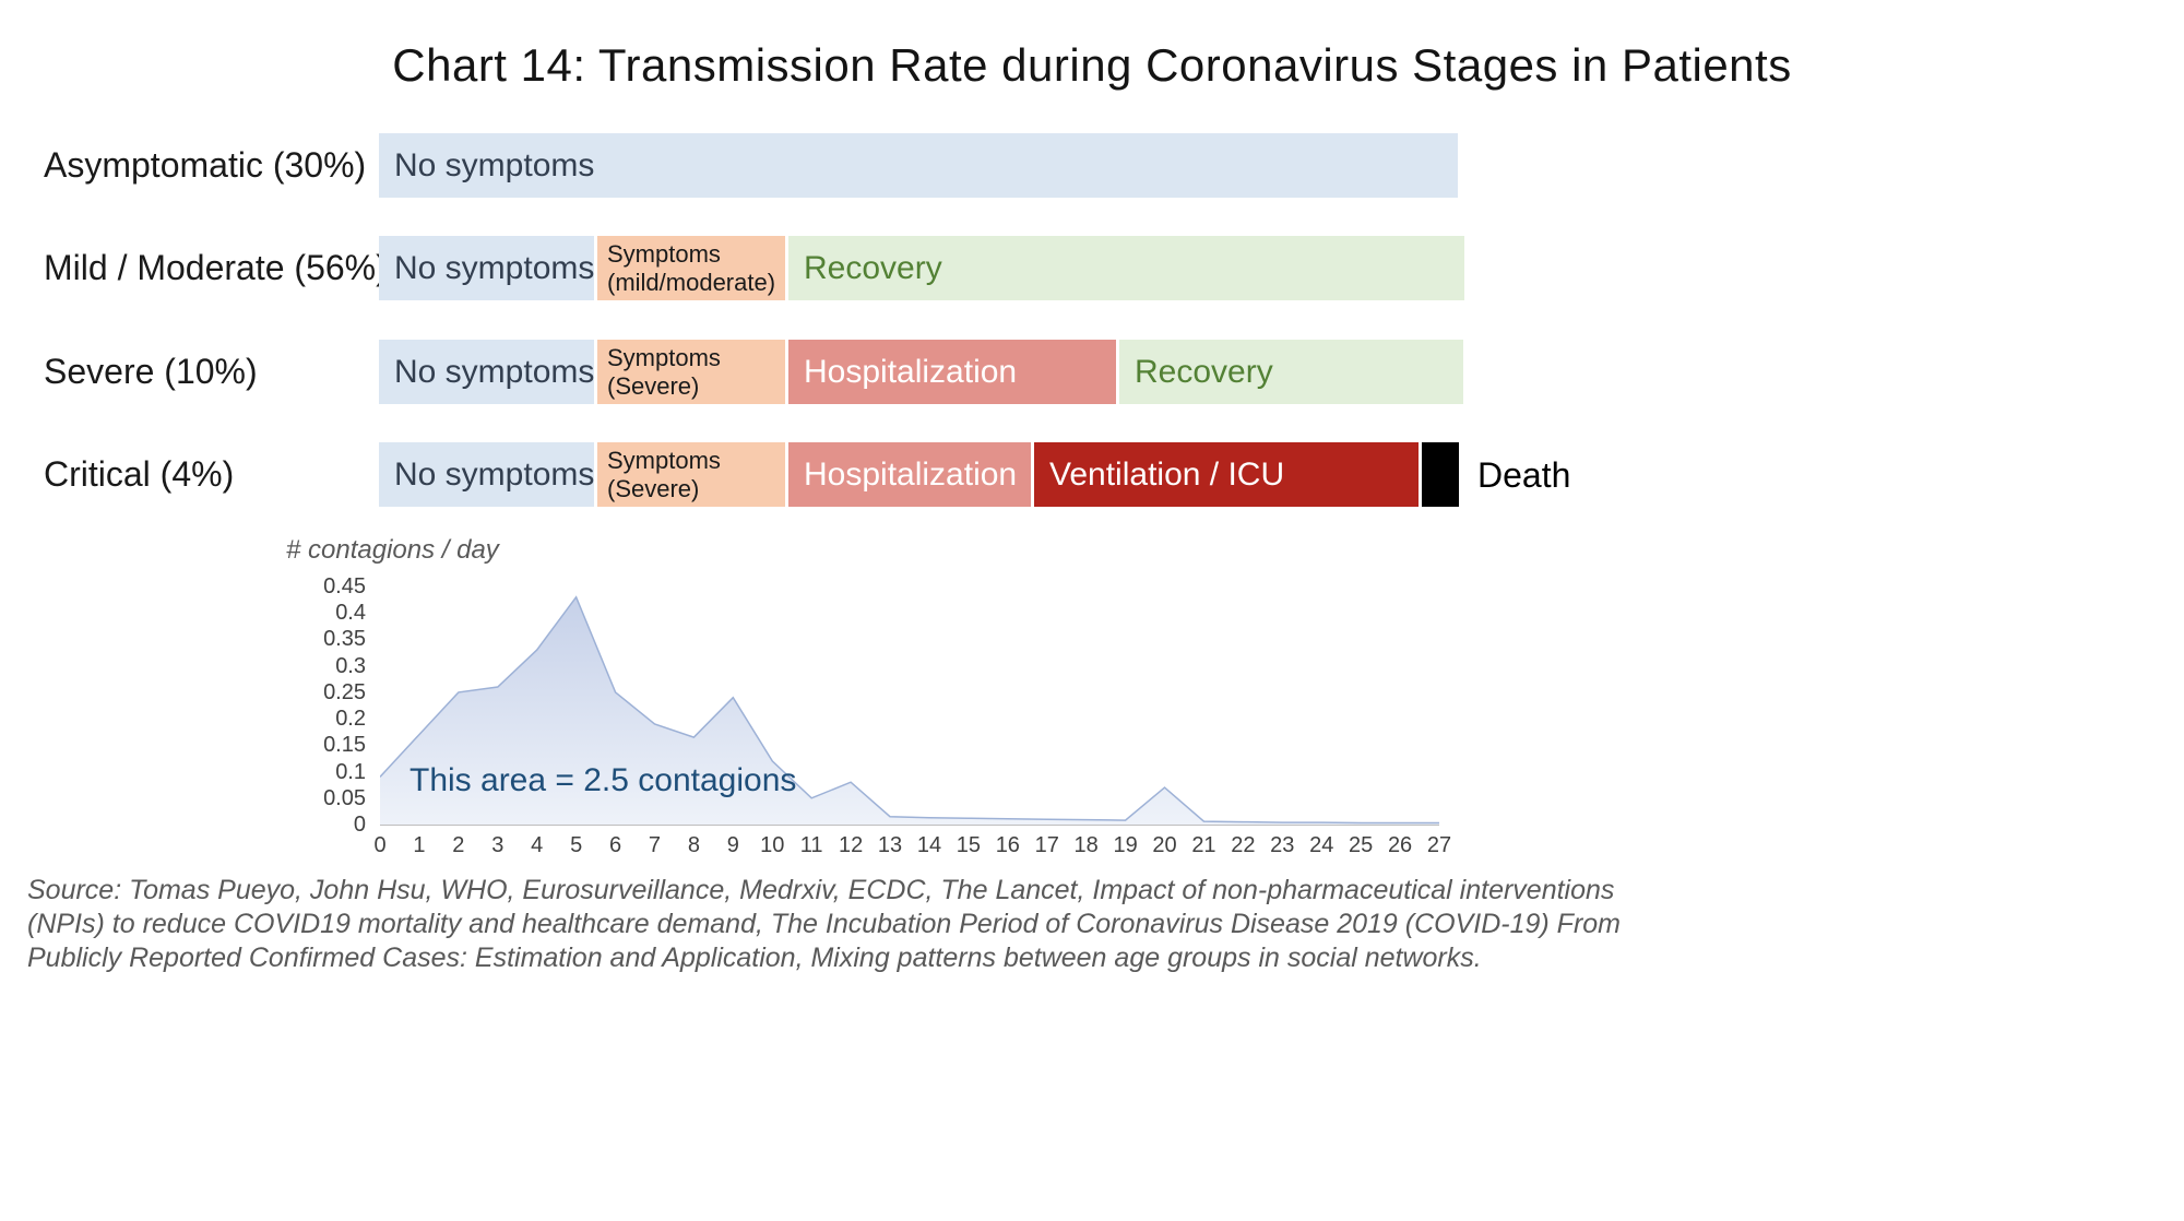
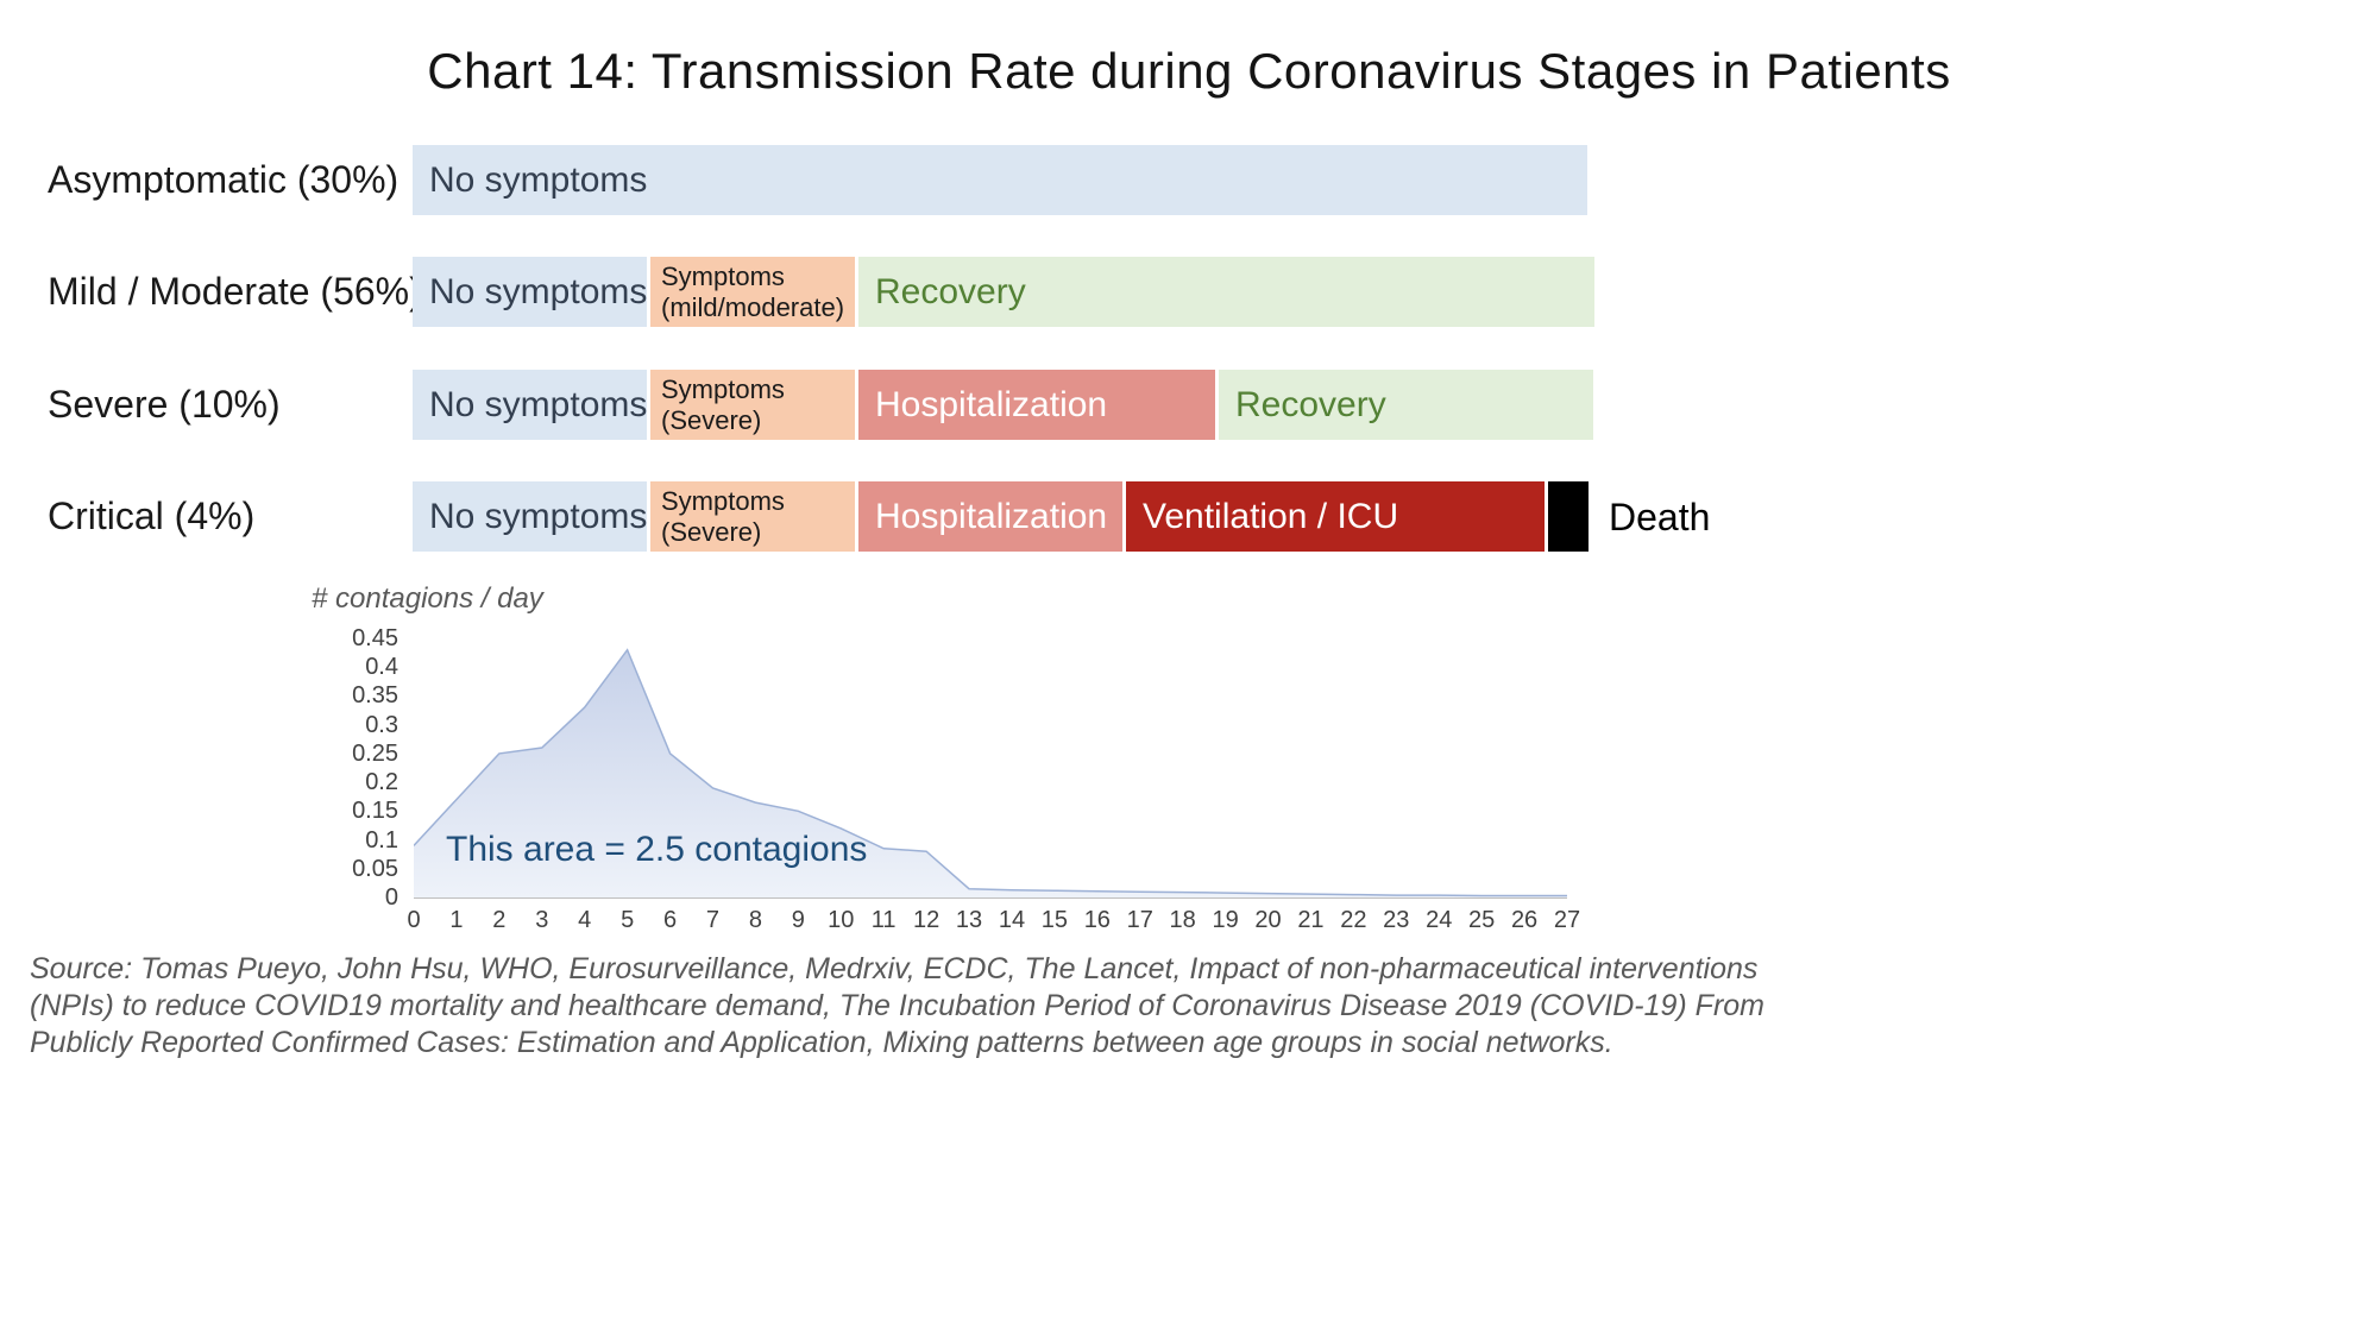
9: 0.24 -> 0.15
11: 0.05 -> 0.09
20: 0.07 -> 0.01
